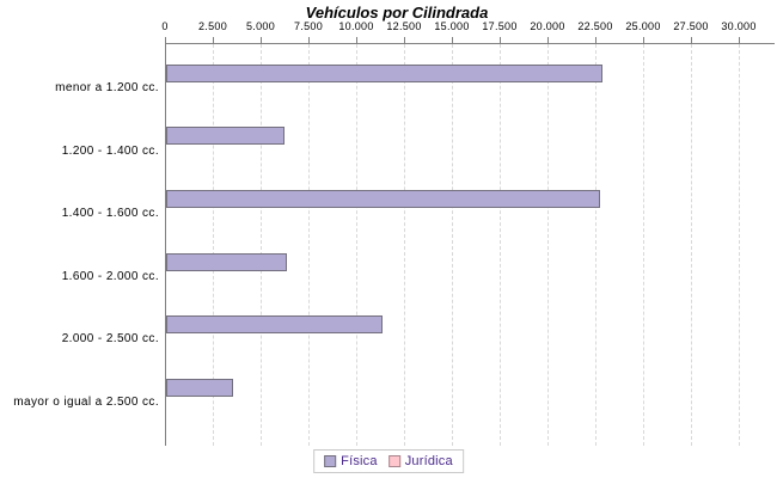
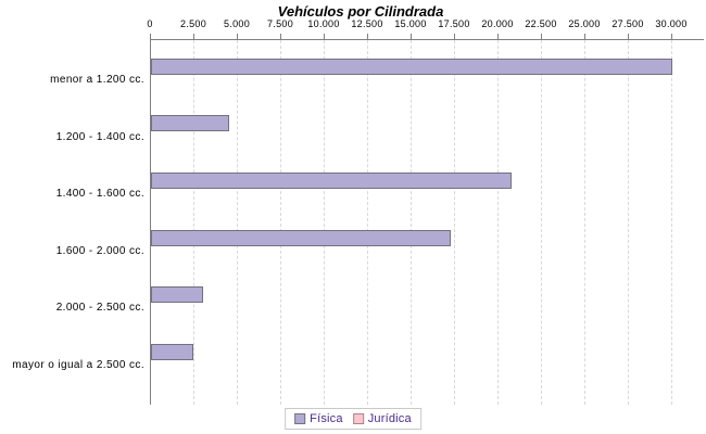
Física/menor a 1.200 cc.: 22800 -> 30000
Física/1.200 - 1.400 cc.: 6200 -> 4500
Física/1.400 - 1.600 cc.: 22700 -> 20800
Física/1.600 - 2.000 cc.: 6300 -> 17200
Física/2.000 - 2.500 cc.: 11300 -> 3000
Física/mayor o igual a 2.500 cc.: 3500 -> 2400
